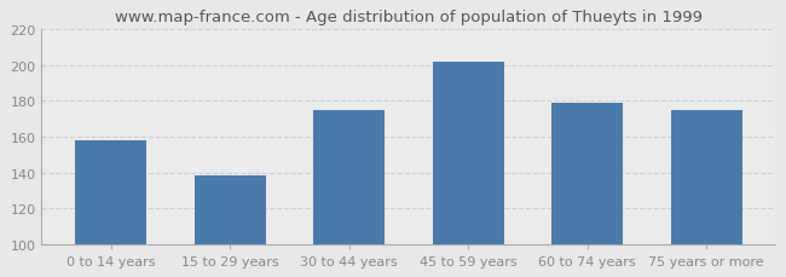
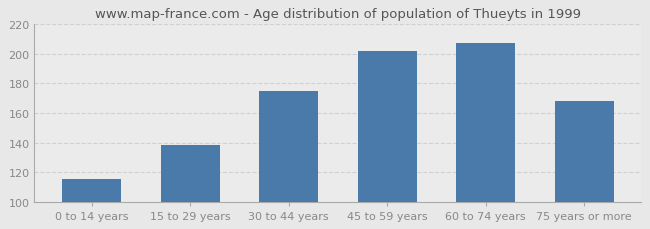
0 to 14 years: 158 -> 115
60 to 74 years: 179 -> 207
75 years or more: 175 -> 168
